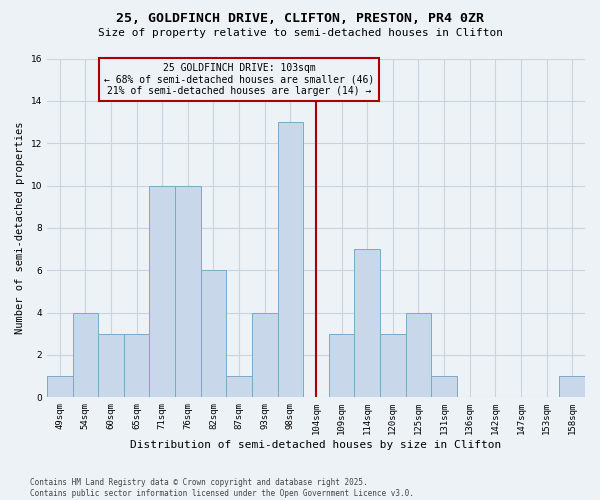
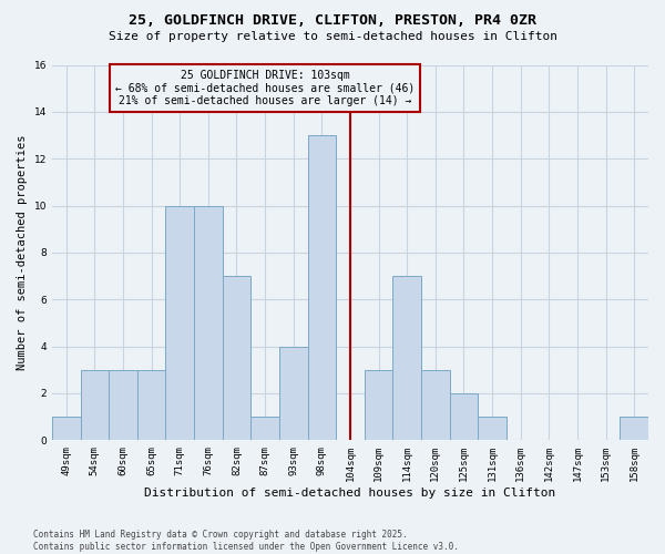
54sqm: 4 -> 3
82sqm: 6 -> 7
125sqm: 4 -> 2
